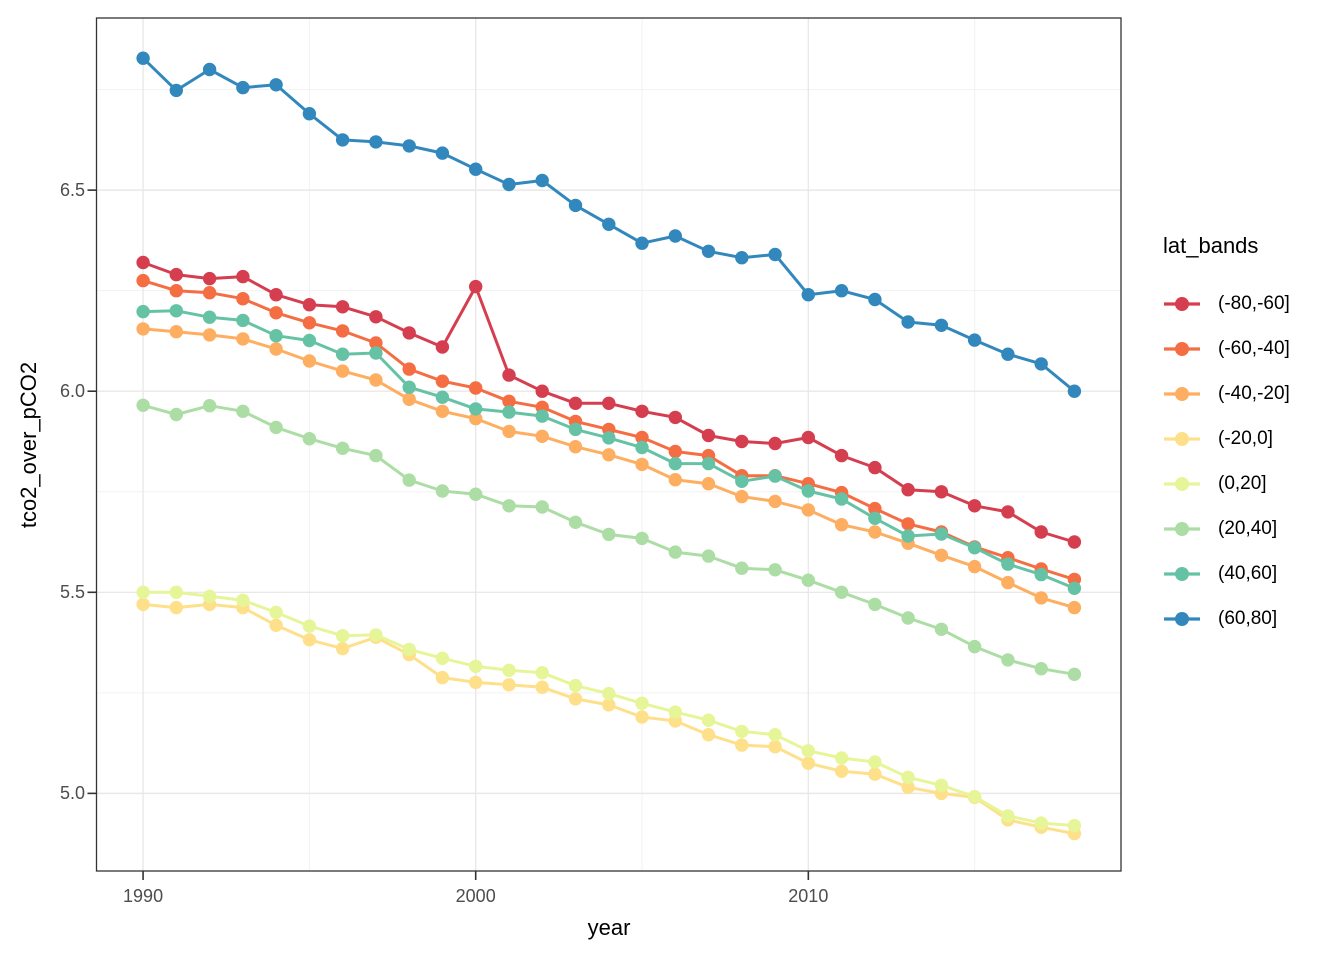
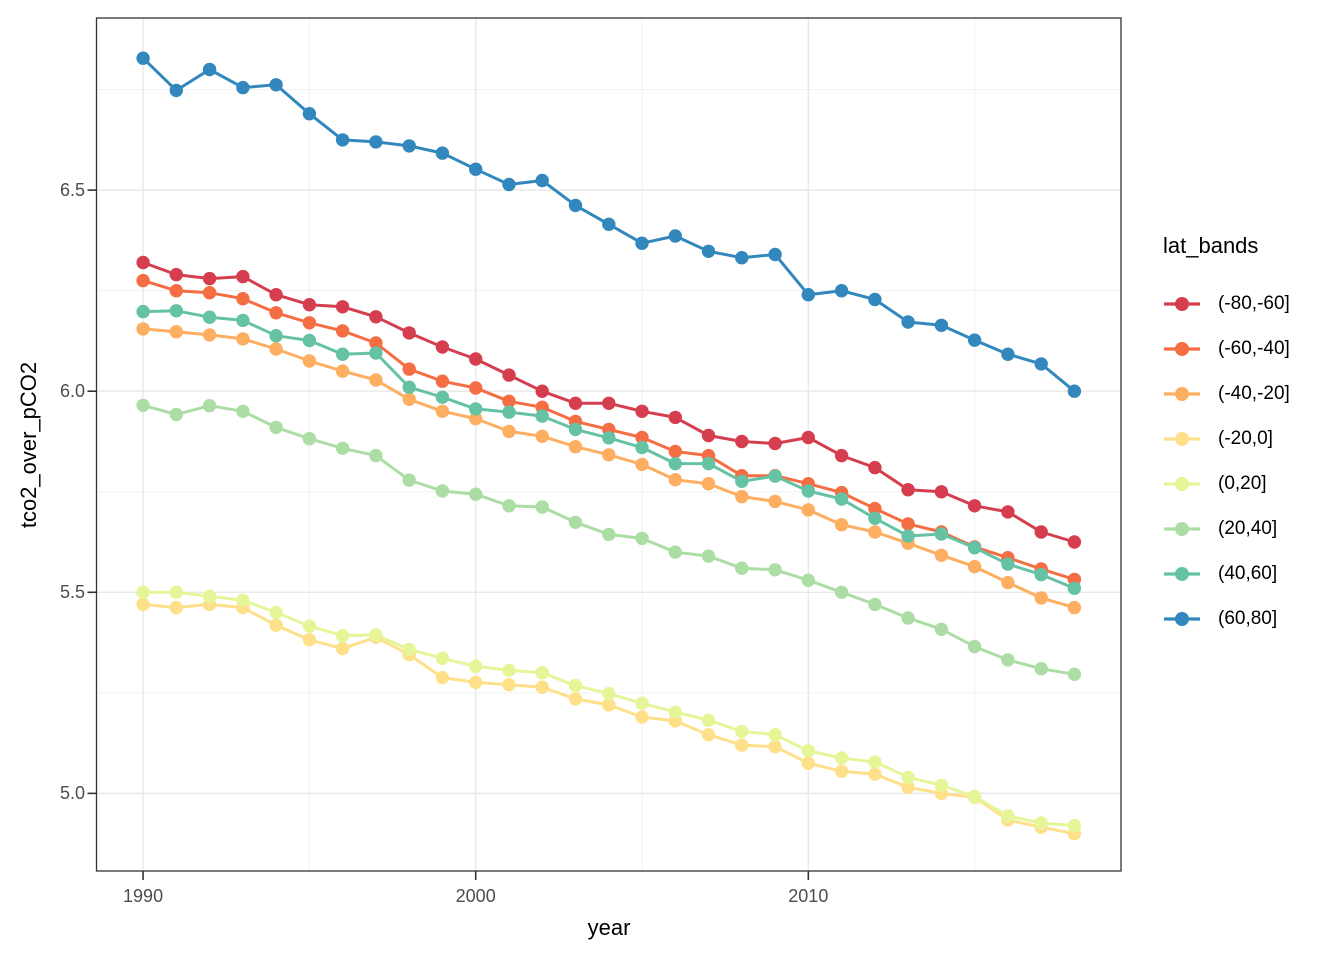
(-80,-60]/2000: 6.26 -> 6.08
